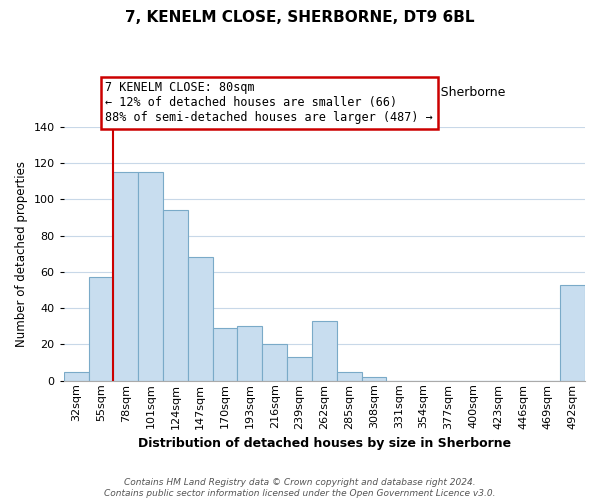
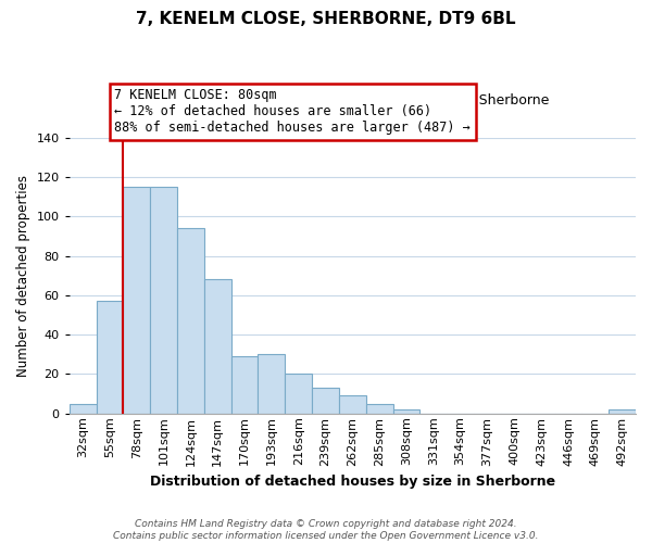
262sqm: 33 -> 9
492sqm: 53 -> 2
